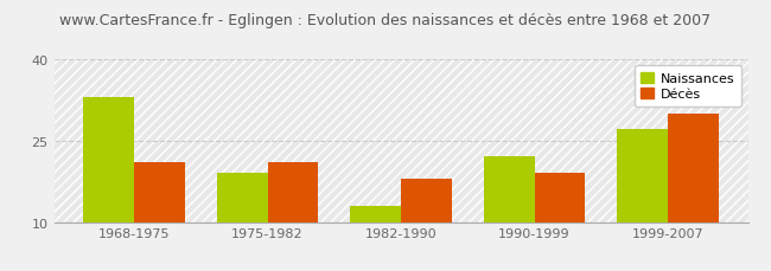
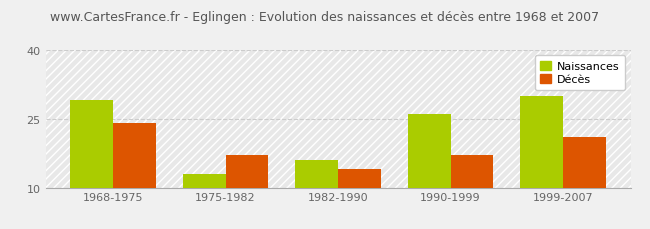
Naissances/1968-1975: 33 -> 29
Décès/1968-1975: 21 -> 24
Naissances/1975-1982: 19 -> 13
Décès/1975-1982: 21 -> 17
Naissances/1982-1990: 13 -> 16
Décès/1982-1990: 18 -> 14
Naissances/1990-1999: 22 -> 26
Décès/1990-1999: 19 -> 17
Naissances/1999-2007: 27 -> 30
Décès/1999-2007: 30 -> 21
